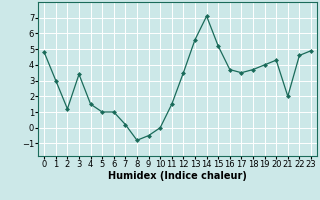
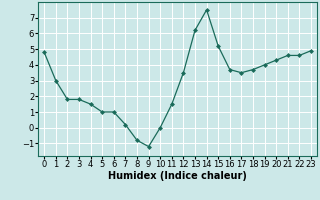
2: 1.2 -> 1.8
3: 3.4 -> 1.8
9: -0.5 -> -1.2
13: 5.6 -> 6.2
14: 7.1 -> 7.5
21: 2.0 -> 4.6
